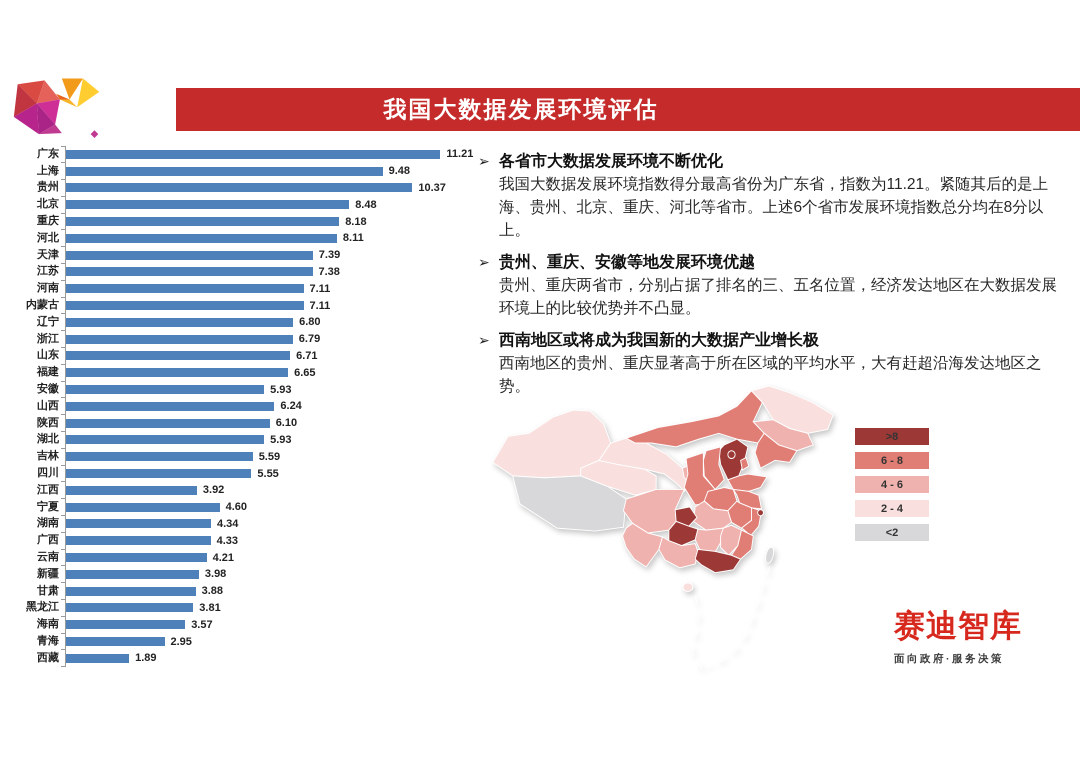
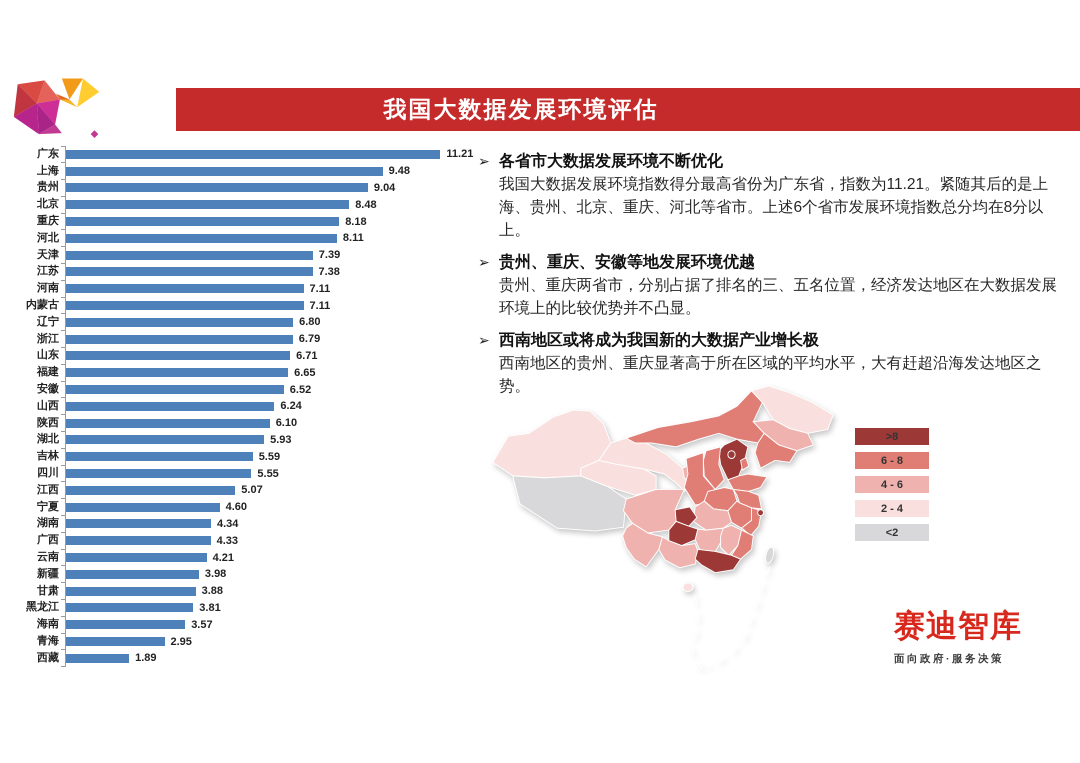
贵州: 10.37 -> 9.04
安徽: 5.93 -> 6.52
江西: 3.92 -> 5.07
